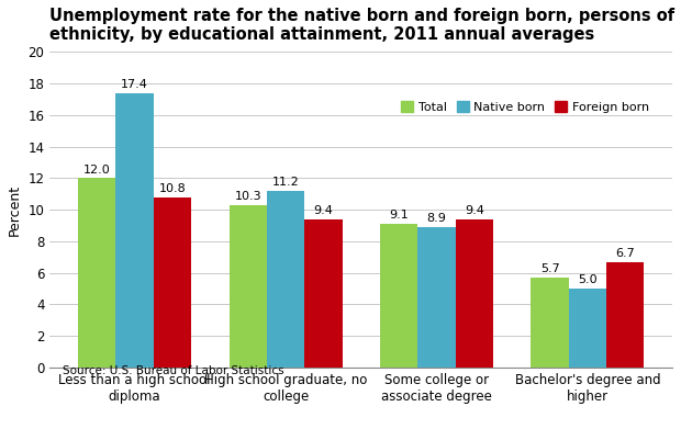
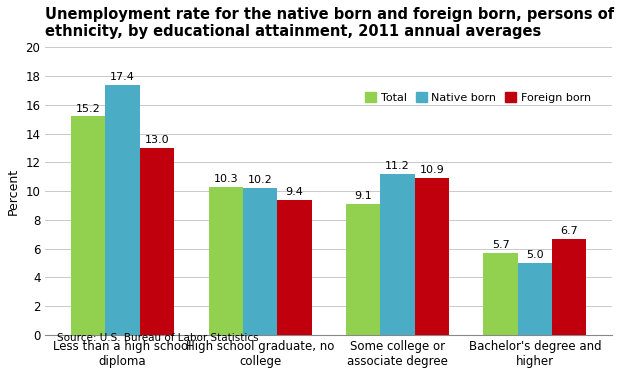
Total/Less than a high school diploma: 12.0 -> 15.2
Foreign born/Less than a high school diploma: 10.8 -> 13.0
Native born/High school graduate, no college: 11.2 -> 10.2
Native born/Some college or associate degree: 8.9 -> 11.2
Foreign born/Some college or associate degree: 9.4 -> 10.9
